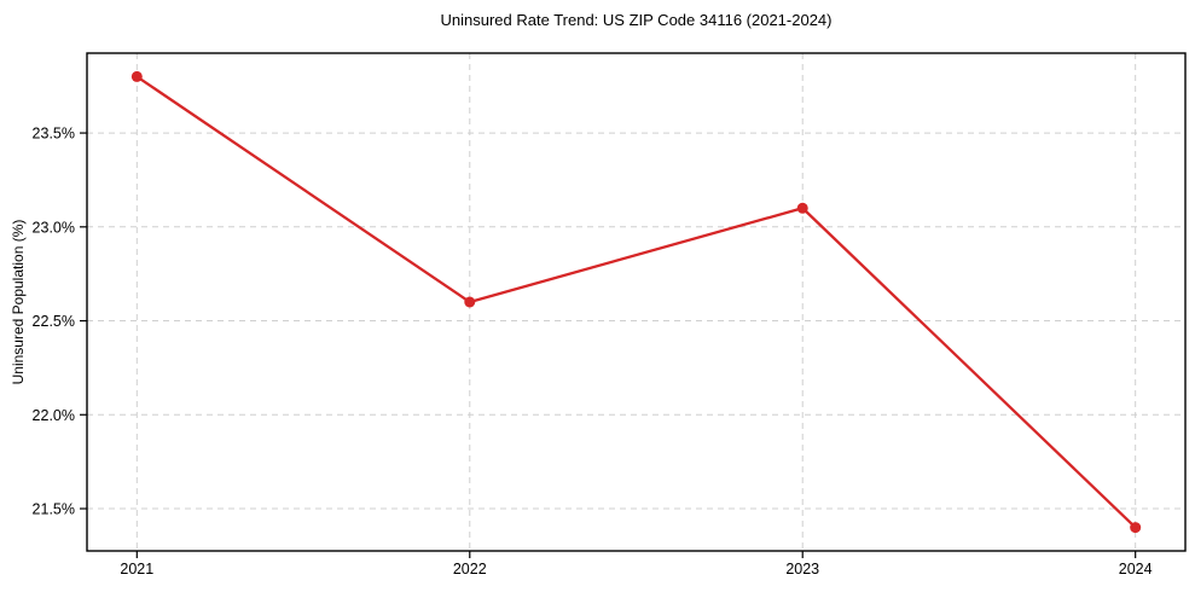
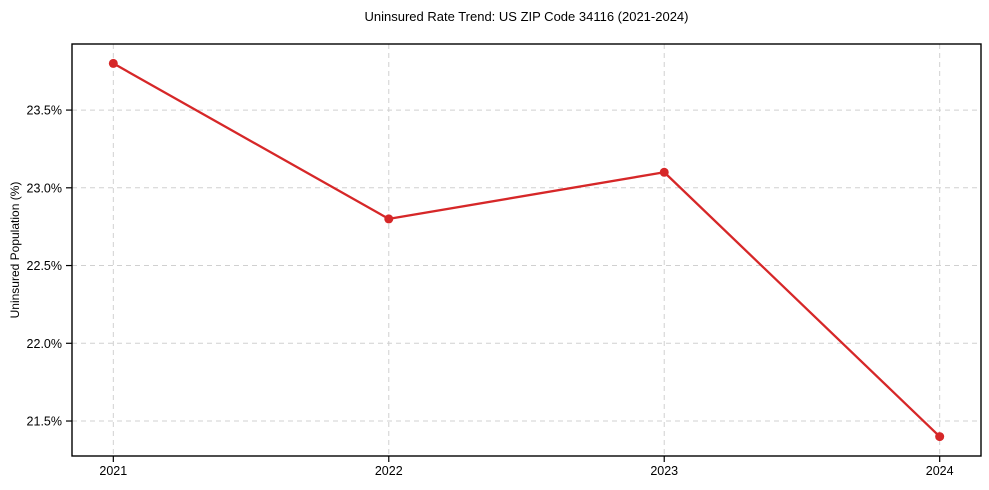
2022: 22.6% -> 22.8%
